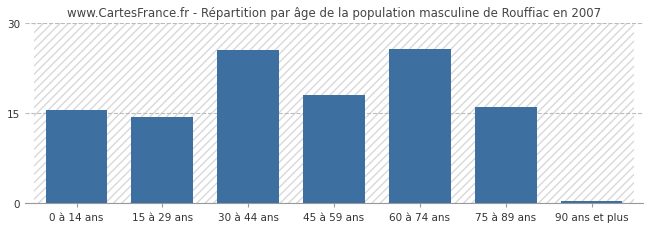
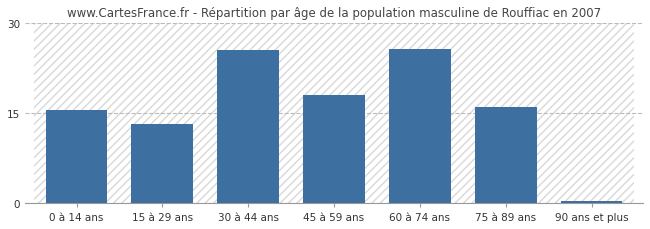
15 à 29 ans: 14.3 -> 13.2
